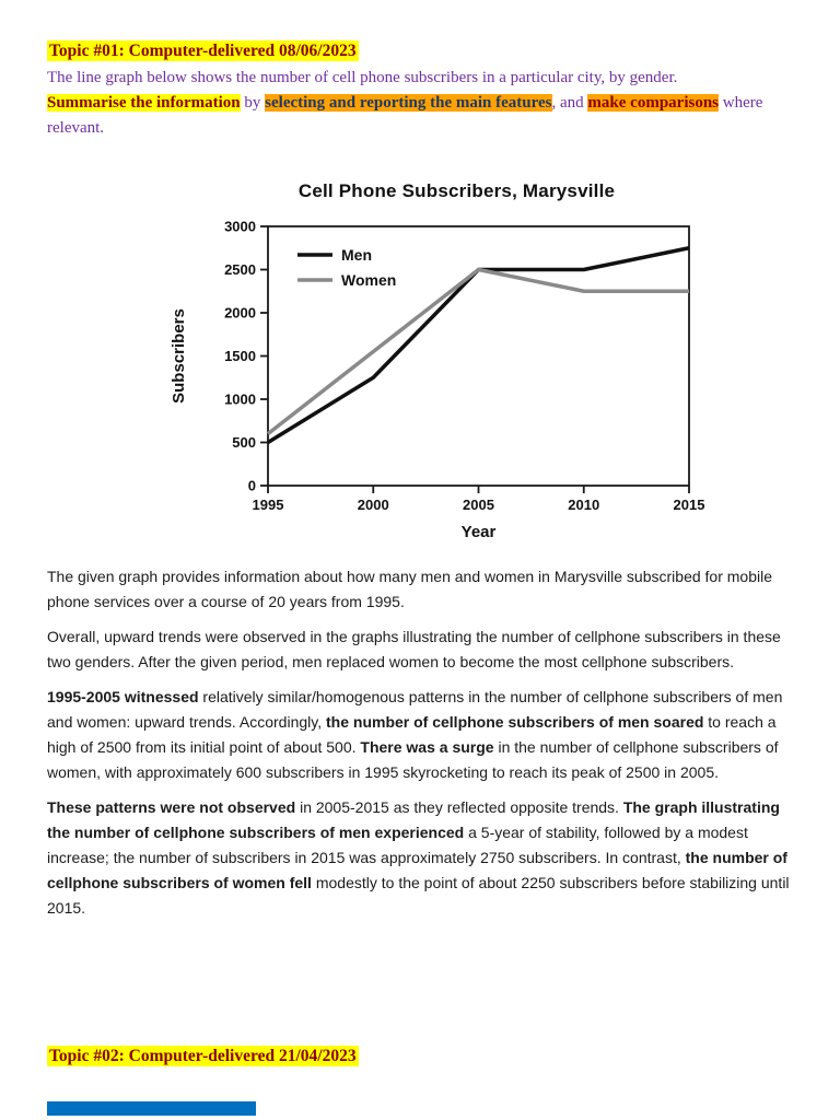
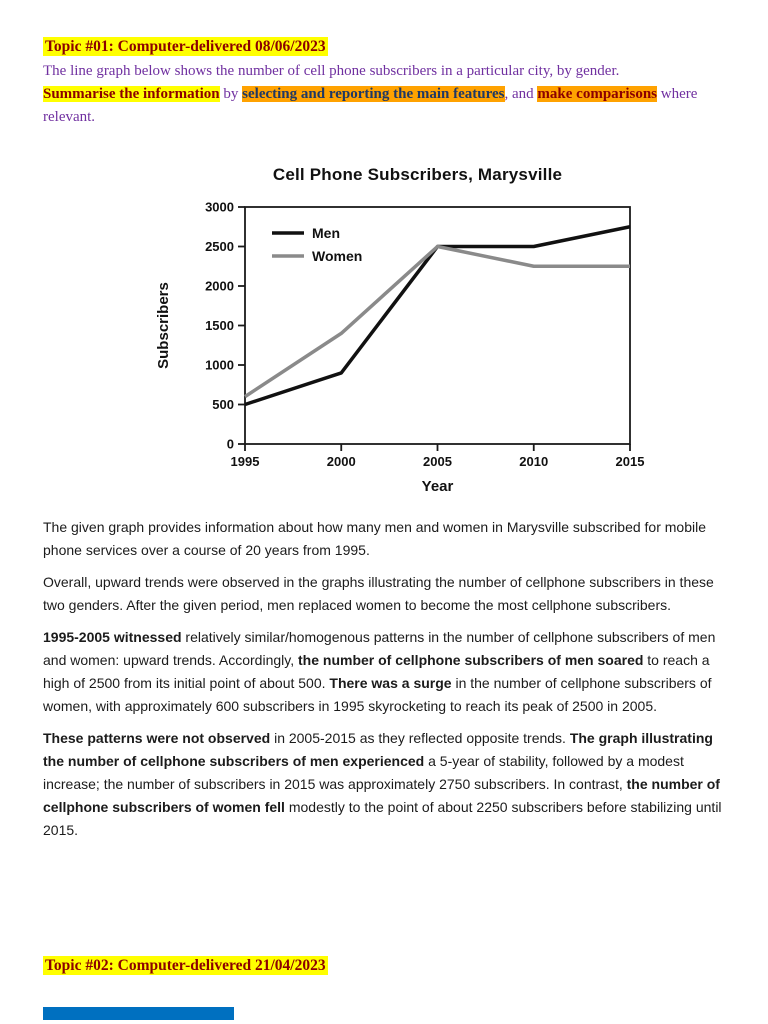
Men/2000: 1200 -> 900
Women/2000: 1600 -> 1400
